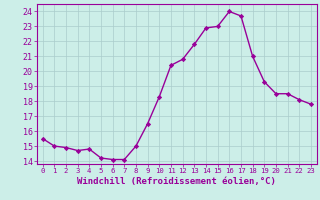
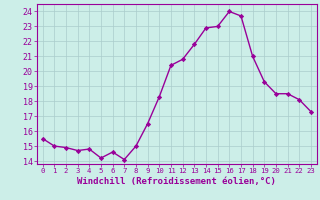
6: 14.1 -> 14.6
23: 17.8 -> 17.3
